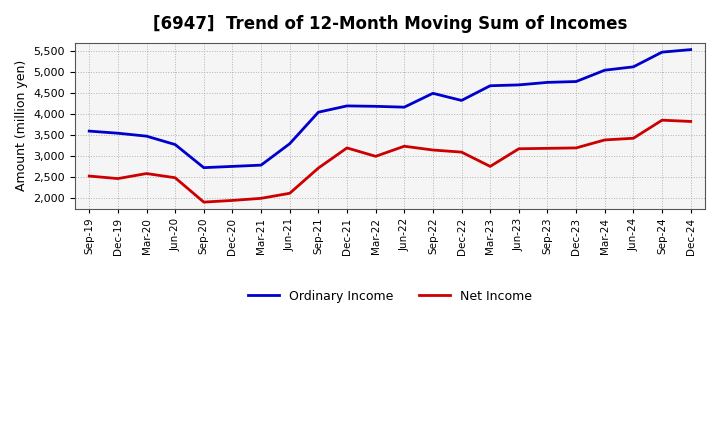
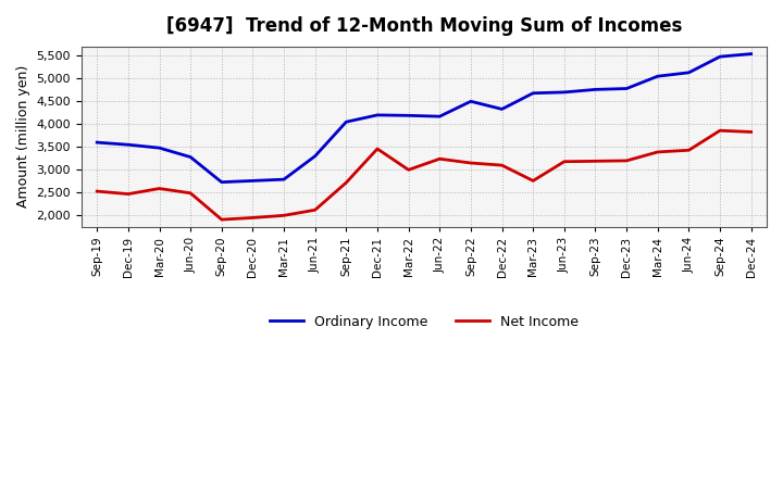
Net Income/Dec-21: 3,200 -> 3,460
